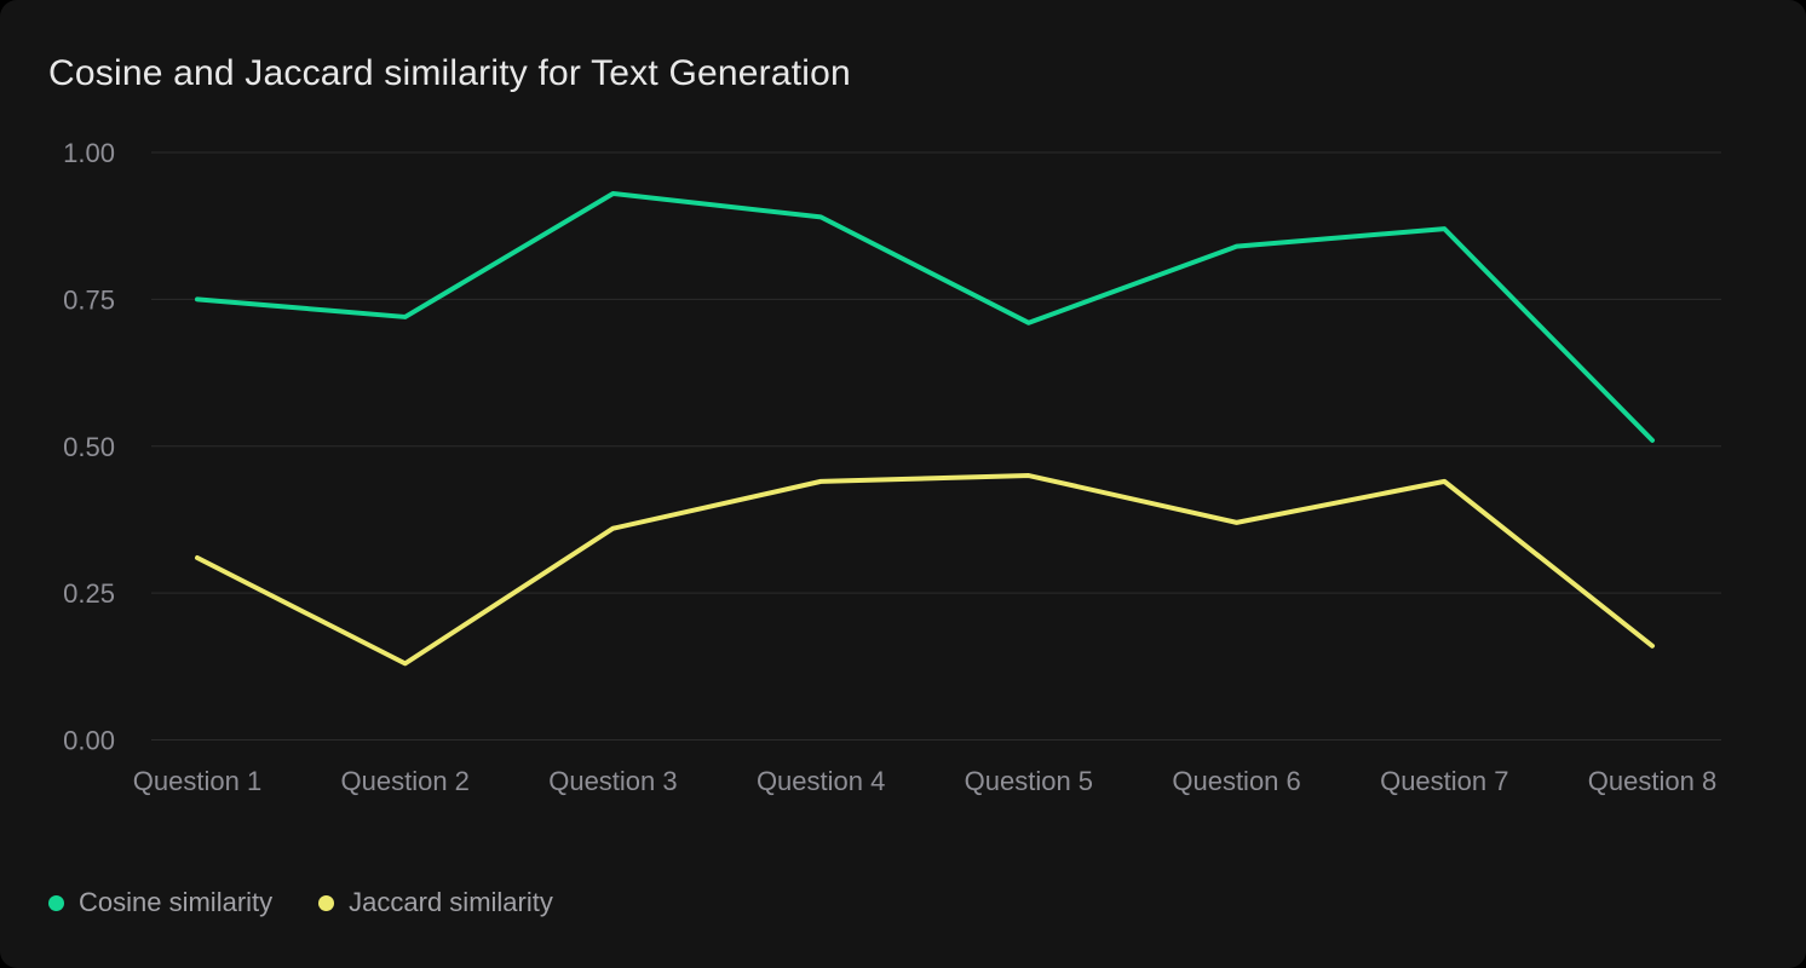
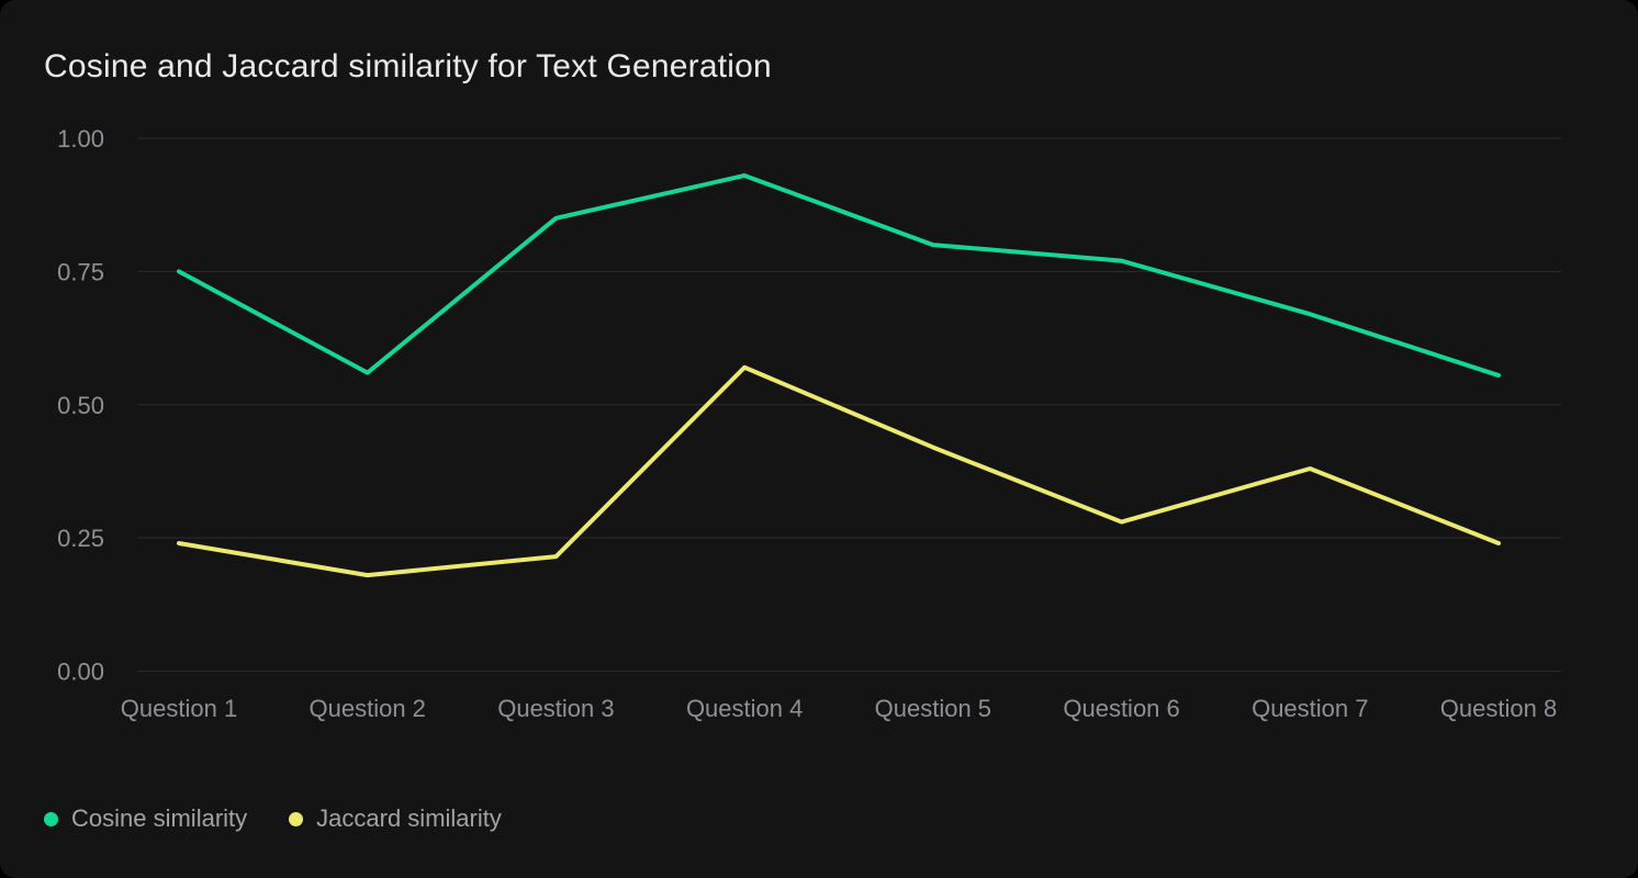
Jaccard similarity/Question 1: 0.31 -> 0.24
Cosine similarity/Question 2: 0.72 -> 0.56
Jaccard similarity/Question 2: 0.13 -> 0.18
Cosine similarity/Question 3: 0.93 -> 0.85
Jaccard similarity/Question 3: 0.36 -> 0.21
Cosine similarity/Question 4: 0.89 -> 0.93
Jaccard similarity/Question 4: 0.44 -> 0.57
Cosine similarity/Question 5: 0.71 -> 0.80
Jaccard similarity/Question 5: 0.45 -> 0.42
Cosine similarity/Question 6: 0.84 -> 0.77
Jaccard similarity/Question 6: 0.37 -> 0.28
Cosine similarity/Question 7: 0.87 -> 0.67
Jaccard similarity/Question 7: 0.44 -> 0.38
Cosine similarity/Question 8: 0.51 -> 0.56
Jaccard similarity/Question 8: 0.16 -> 0.24
